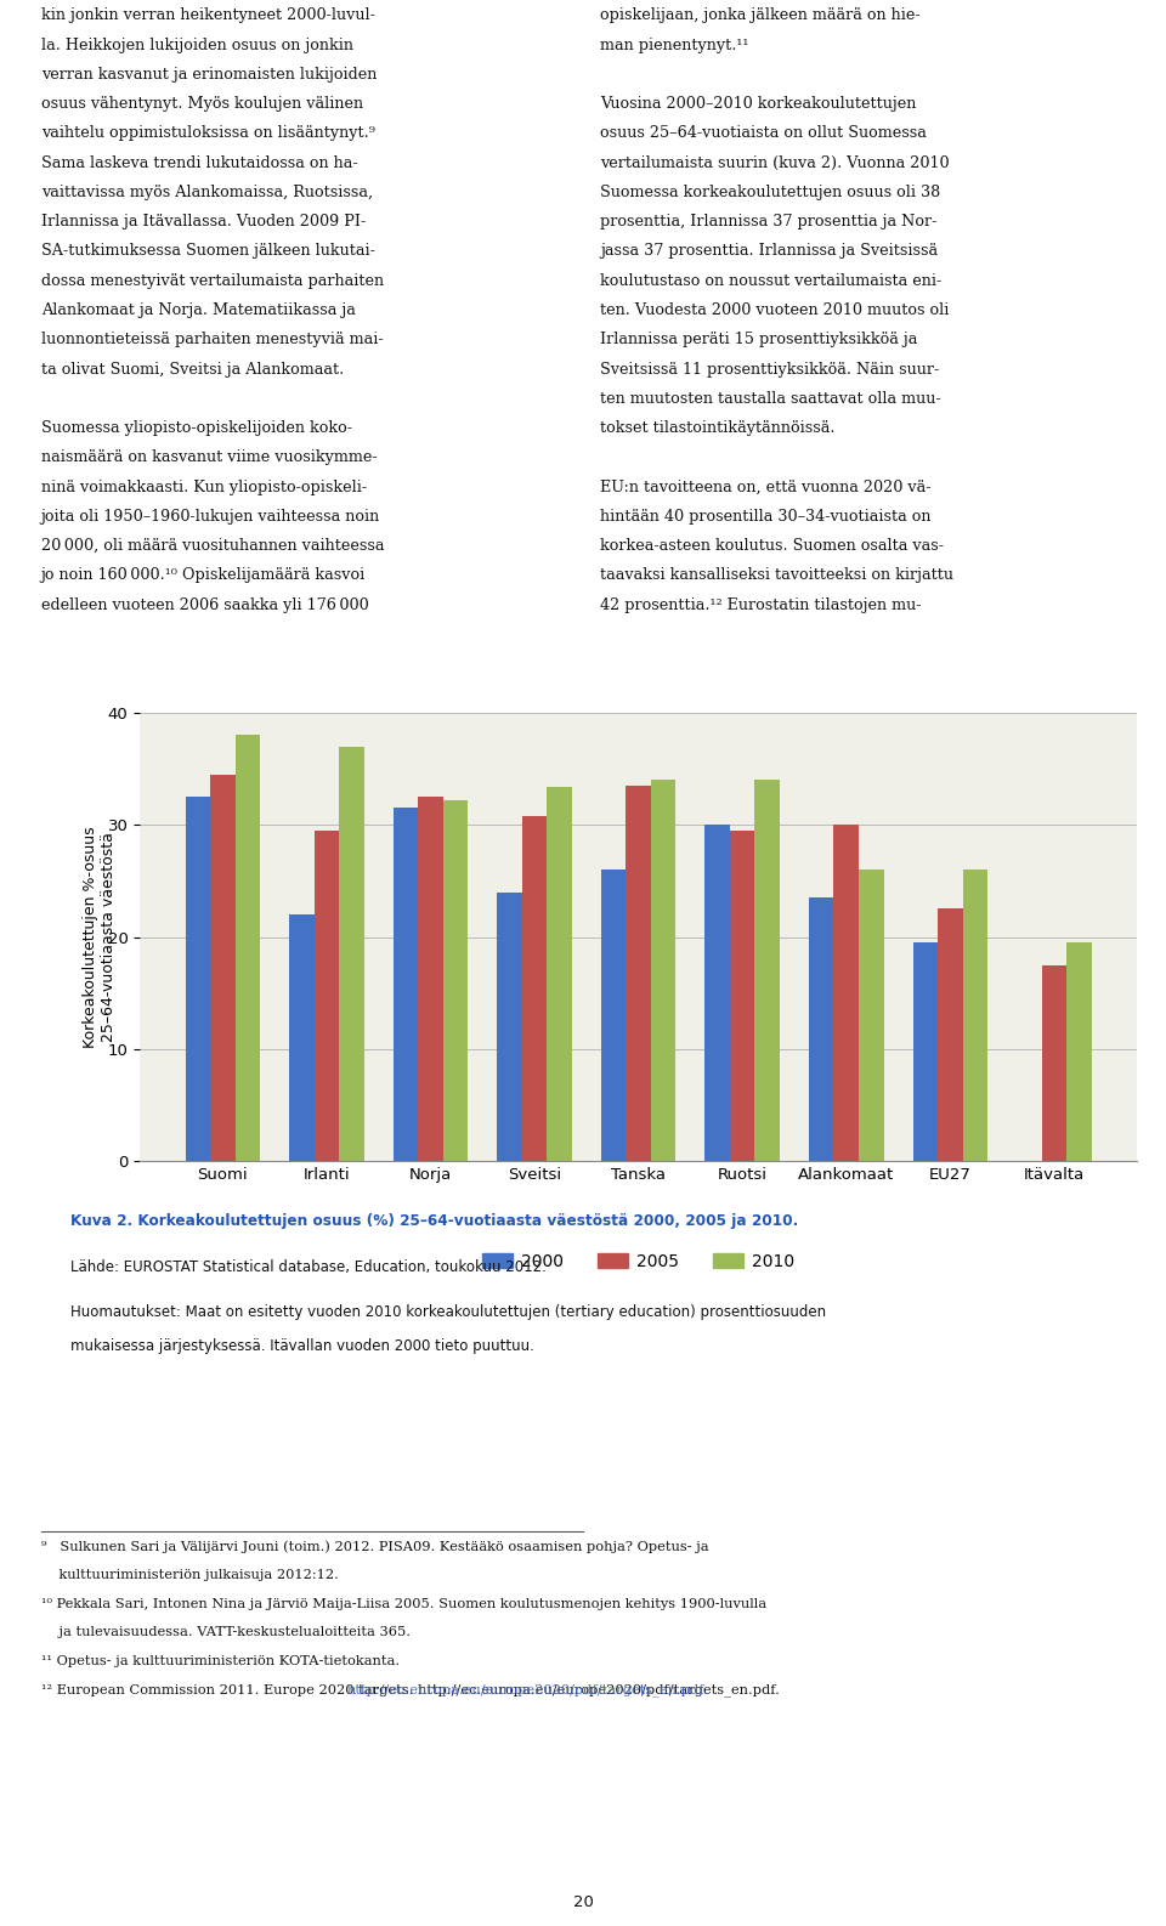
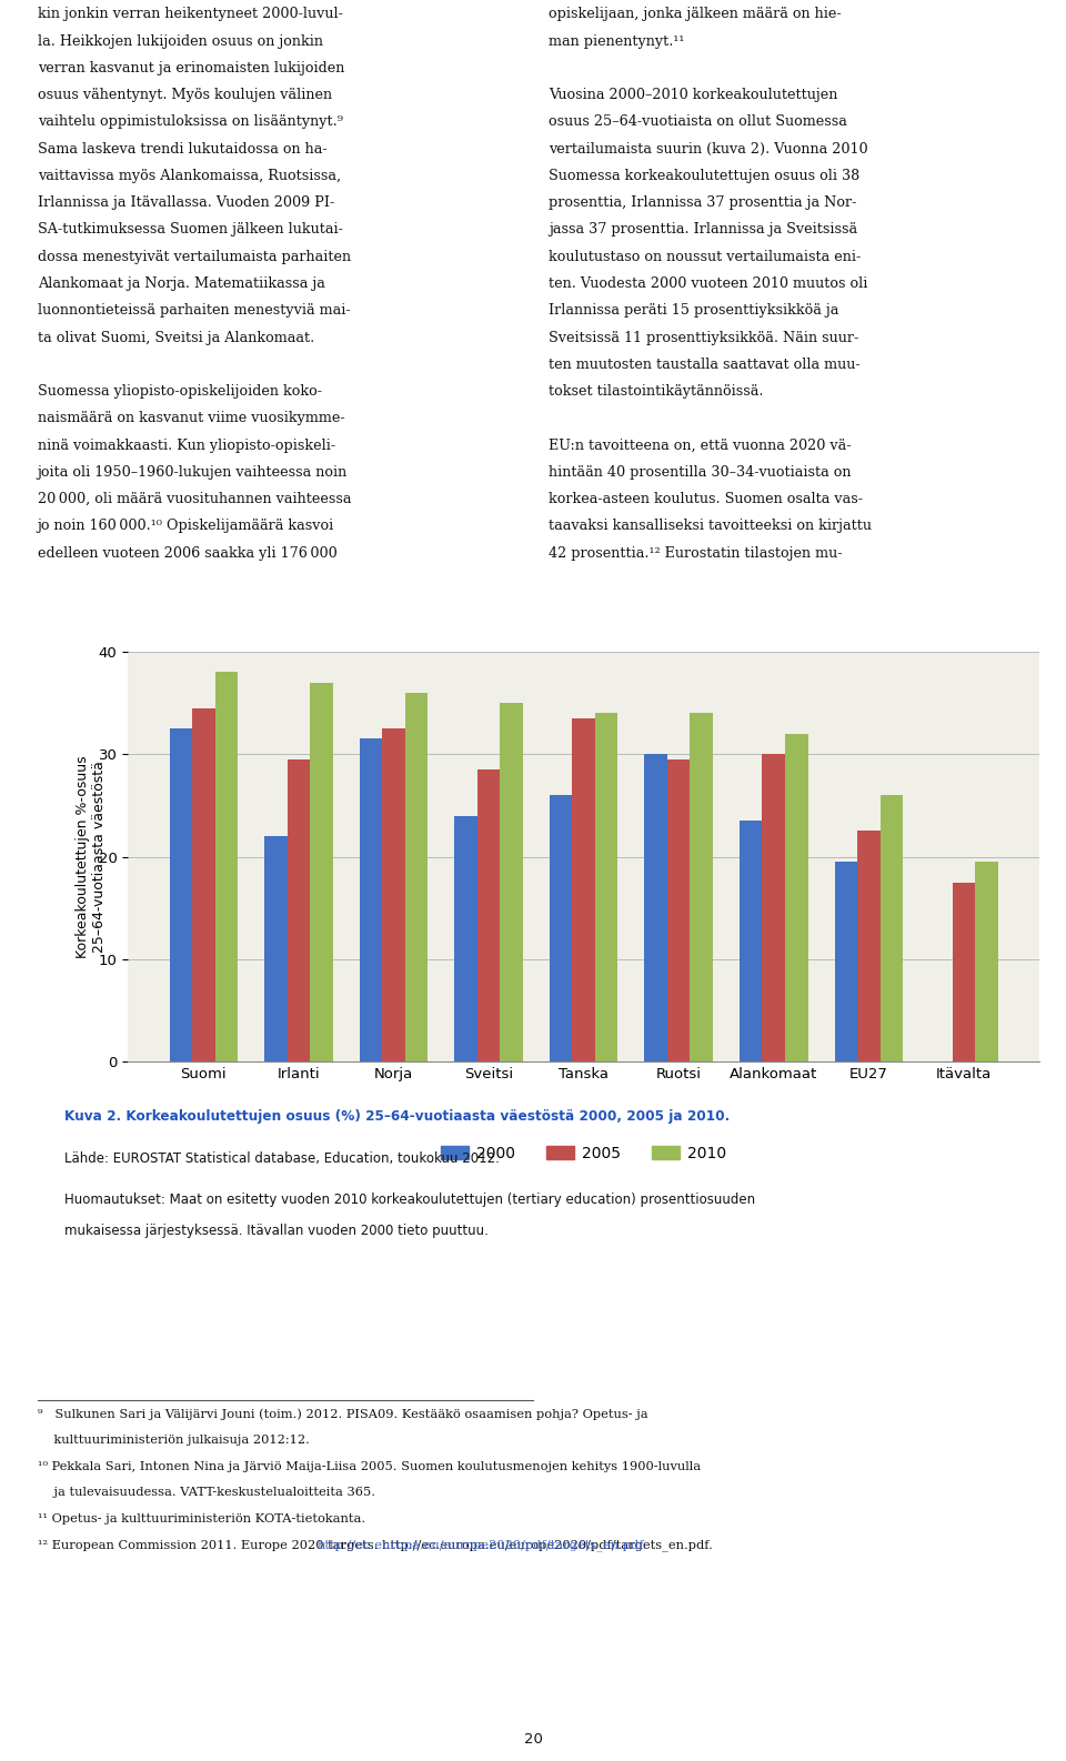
2010/Norja: 32.2 -> 36.0
2005/Sveitsi: 30.8 -> 28.5
2010/Sveitsi: 33.4 -> 35.0
2010/Alankomaat: 26.0 -> 32.0
